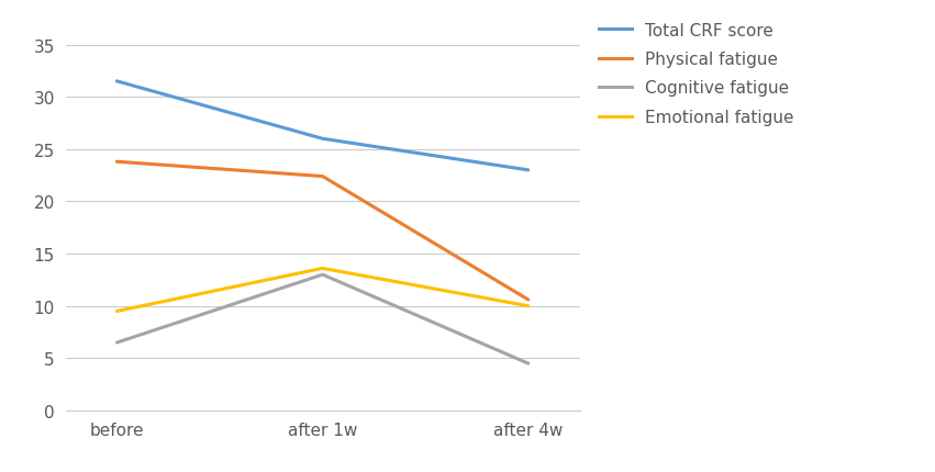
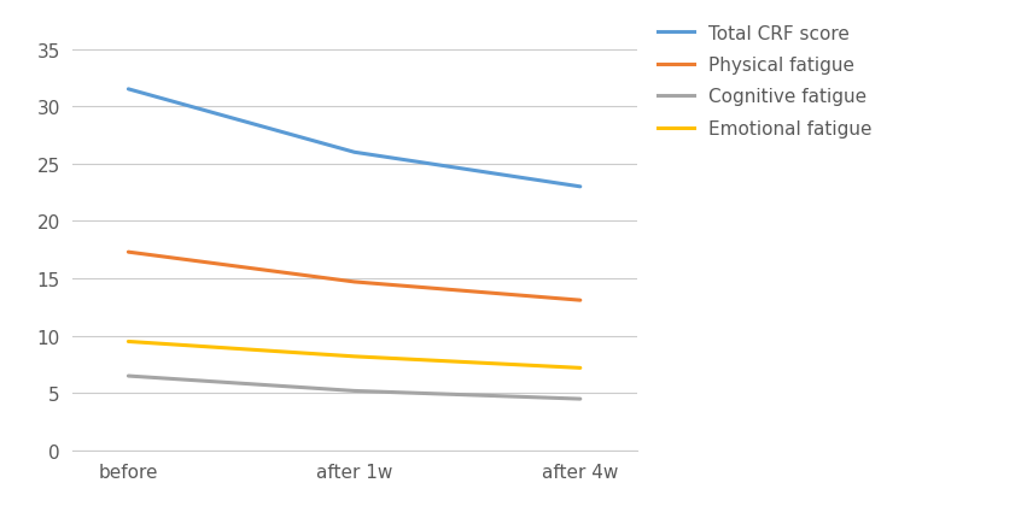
Physical fatigue/before: 23.8 -> 17.3
Physical fatigue/after 1w: 22.4 -> 14.7
Cognitive fatigue/after 1w: 13.0 -> 5.2
Emotional fatigue/after 1w: 13.6 -> 8.2
Physical fatigue/after 4w: 10.6 -> 13.1
Emotional fatigue/after 4w: 10.0 -> 7.2
